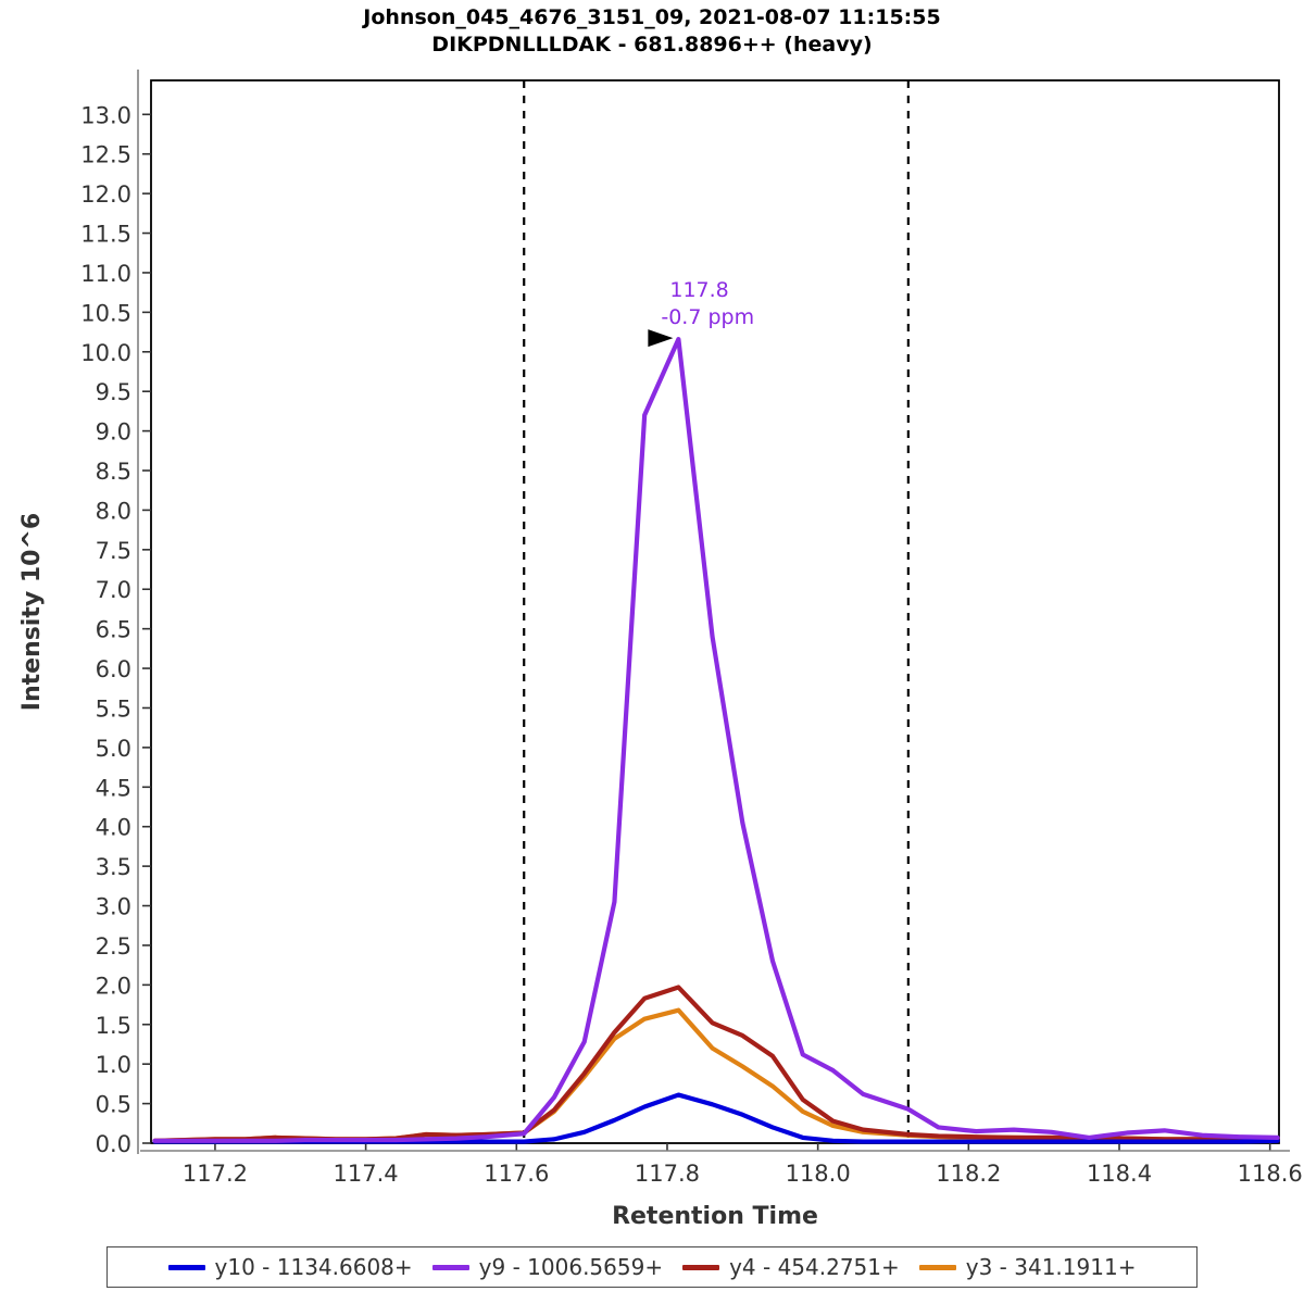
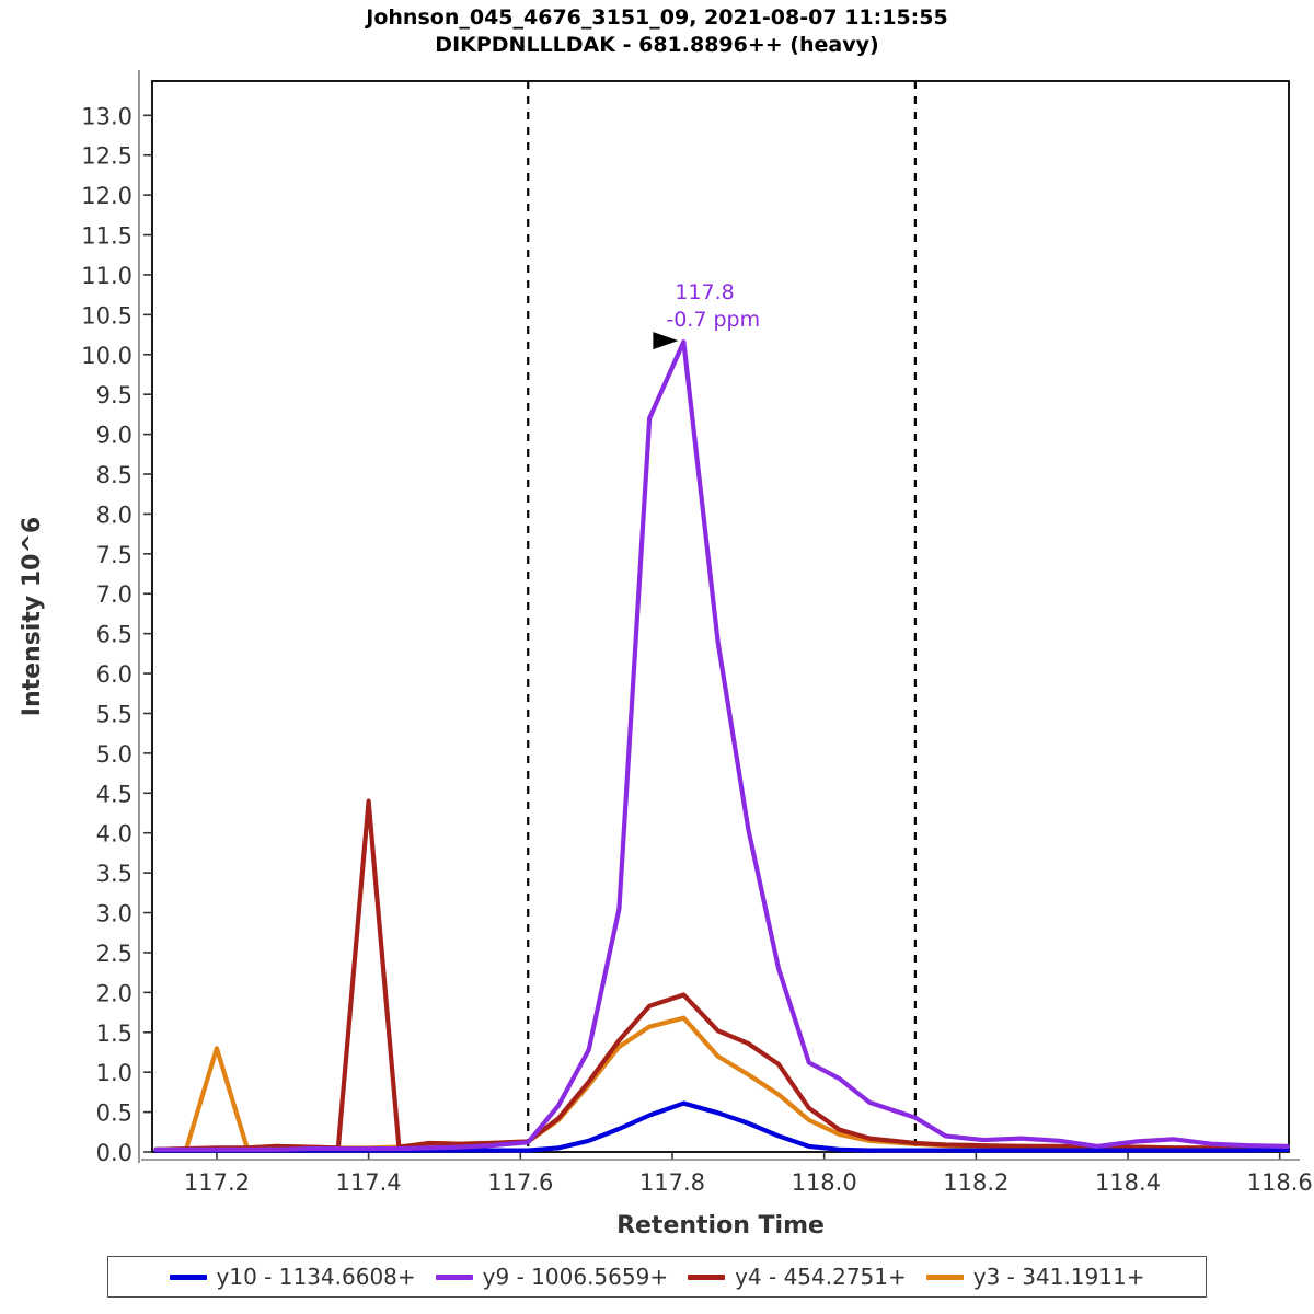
y3 - 341.1911+/117.2: 0.1 -> 1.3
y4 - 454.2751+/117.4: 0.1 -> 4.4
